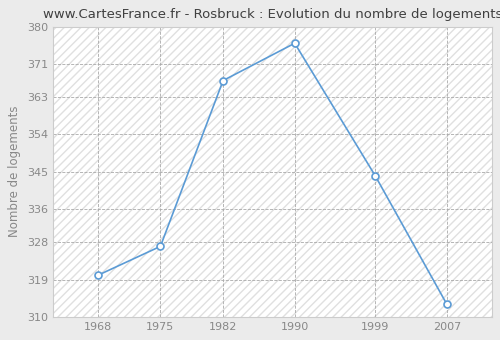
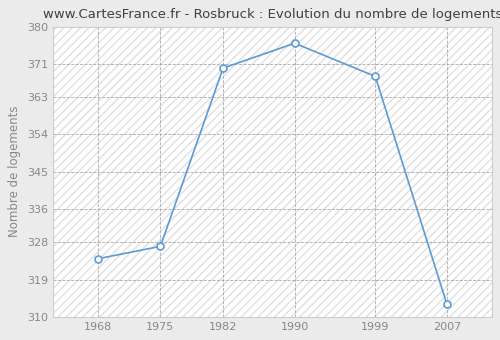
1968: 320 -> 324
1982: 367 -> 370
1999: 344 -> 368
